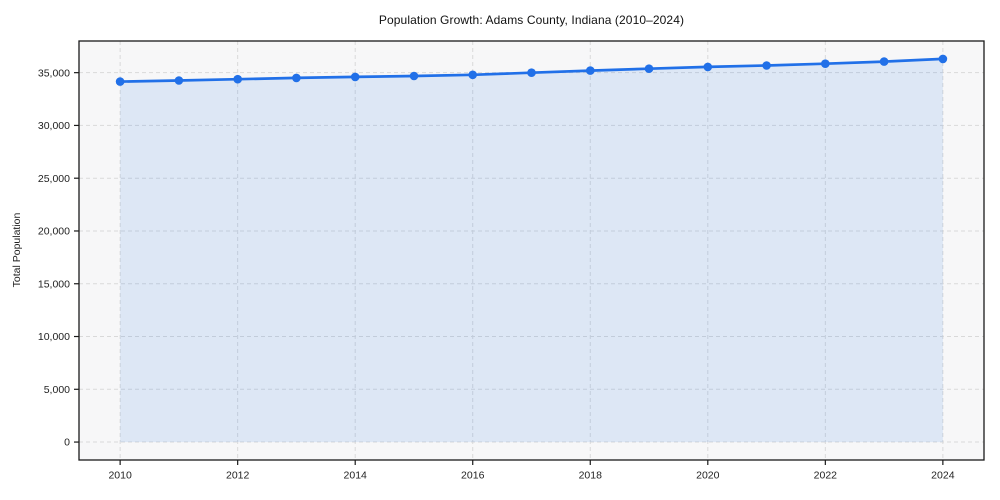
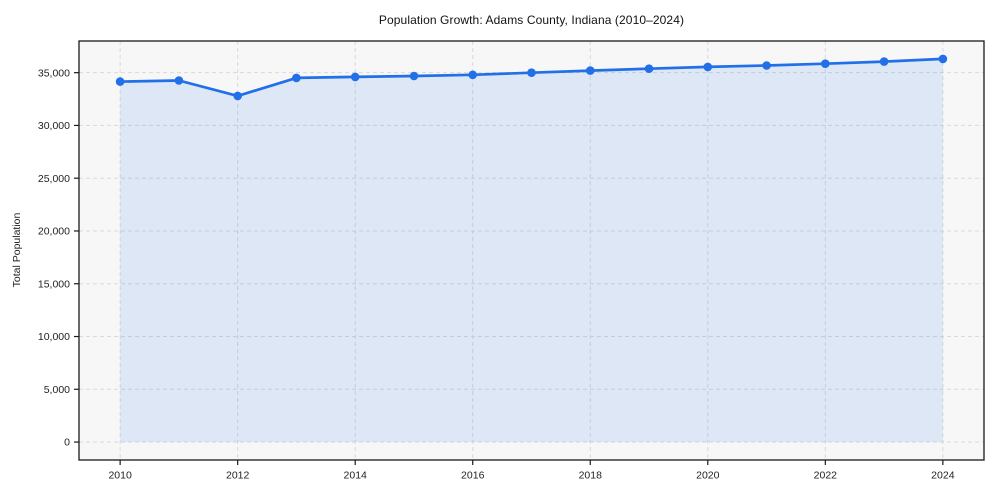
2012: 34400 -> 32800
